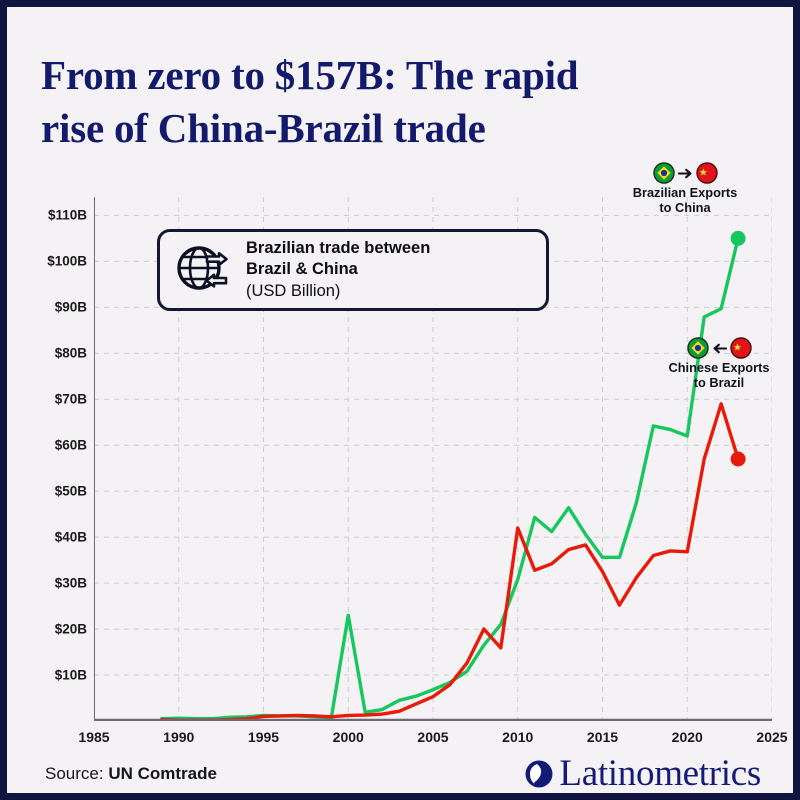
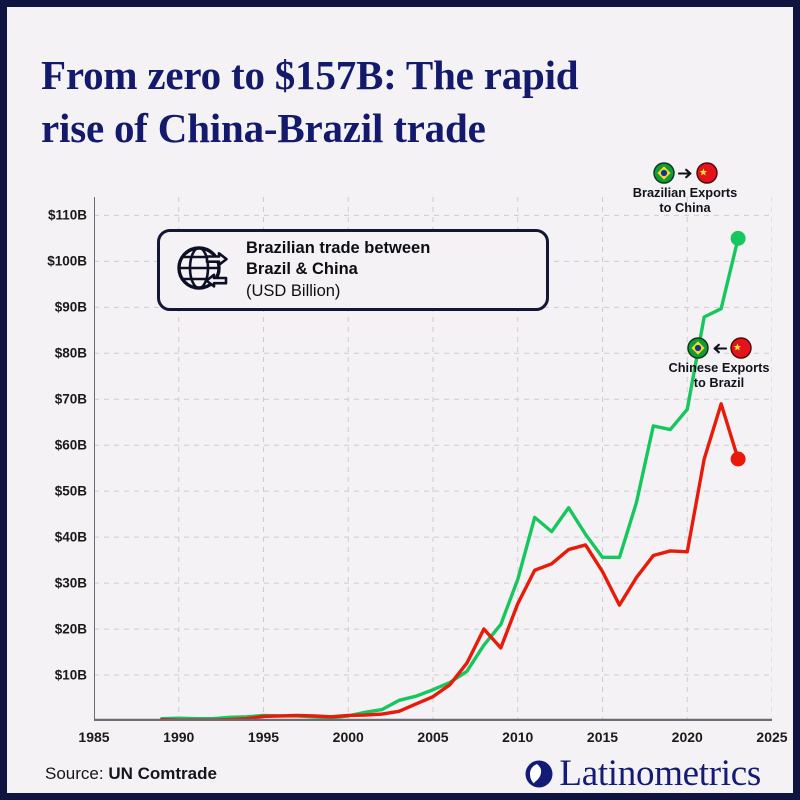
Brazilian Exports to China/2000: $23B -> $1B
Chinese Exports to Brazil/2010: $42B -> $26B
Brazilian Exports to China/2020: $62B -> $68B
